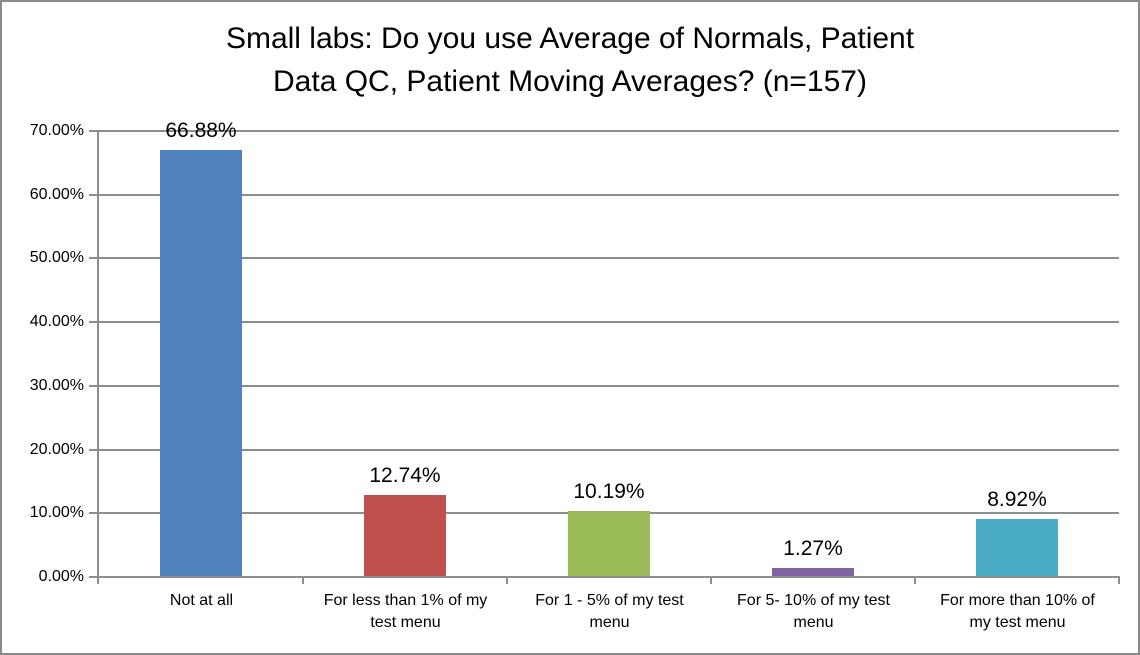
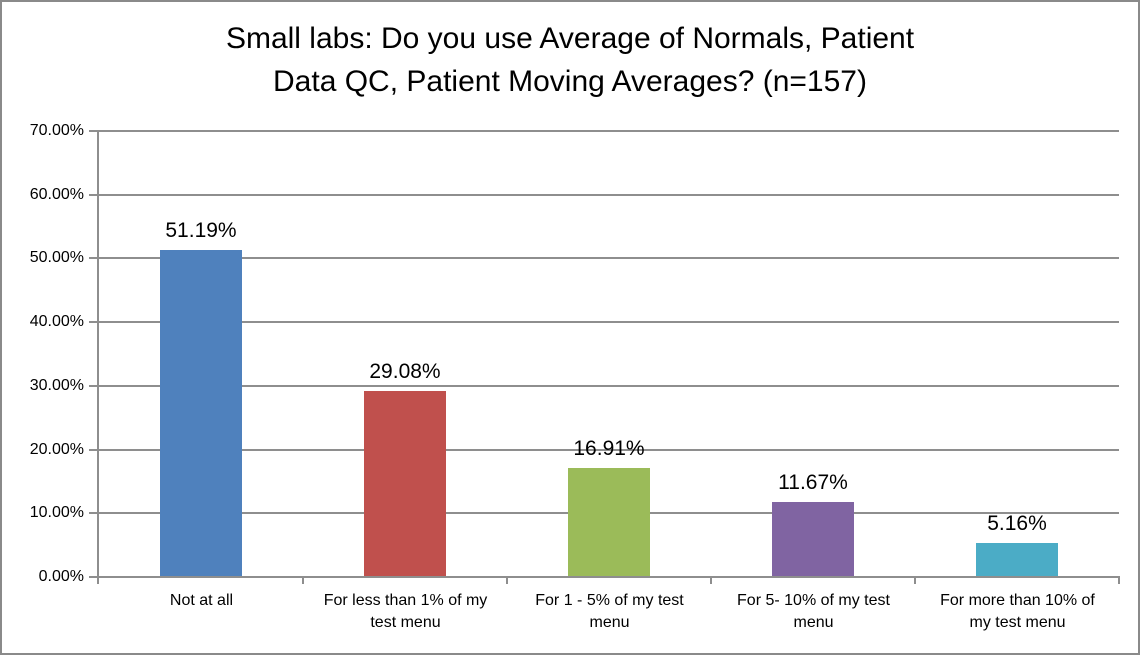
Not at all: 66.88% -> 51.19%
For less than 1% of my test menu: 12.74% -> 29.08%
For 1 - 5% of my test menu: 10.19% -> 16.91%
For 5- 10% of my test menu: 1.27% -> 11.67%
For more than 10% of my test menu: 8.92% -> 5.16%
